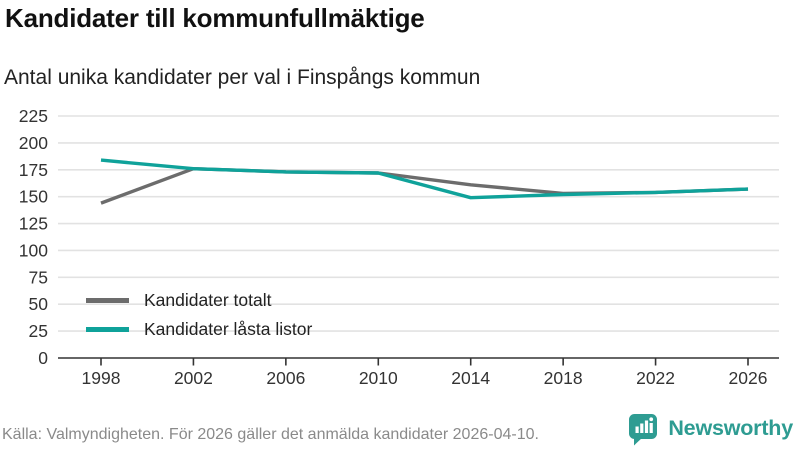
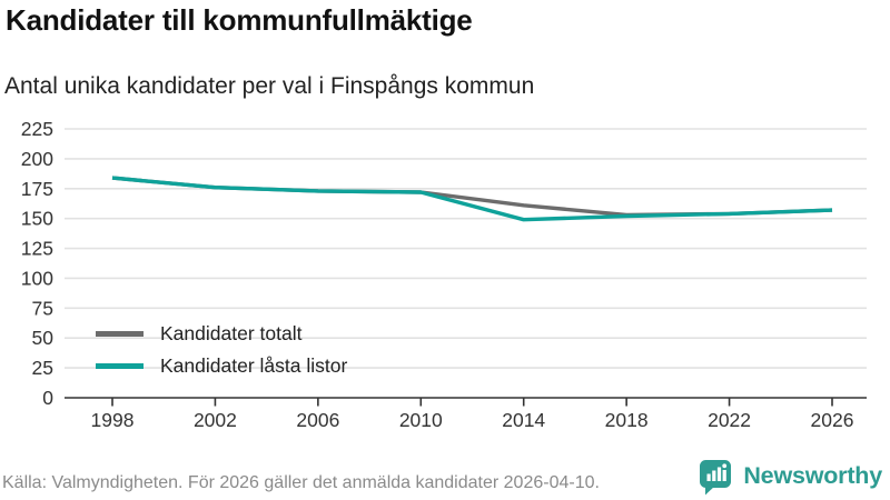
Kandidater totalt/1998: 144 -> 184
